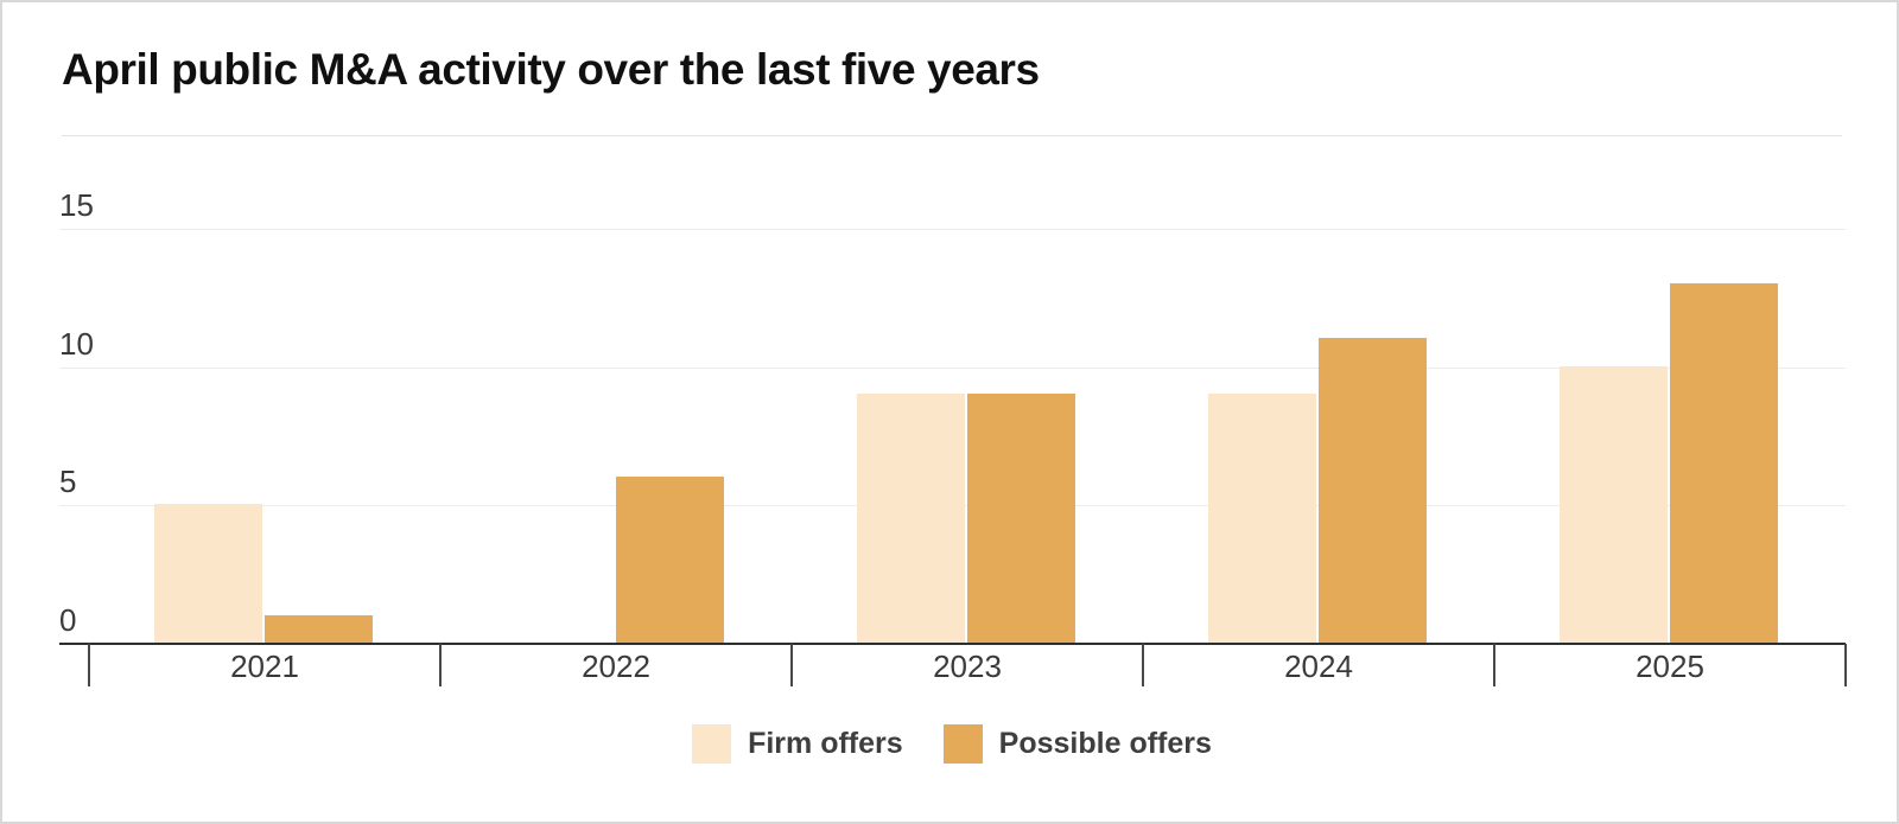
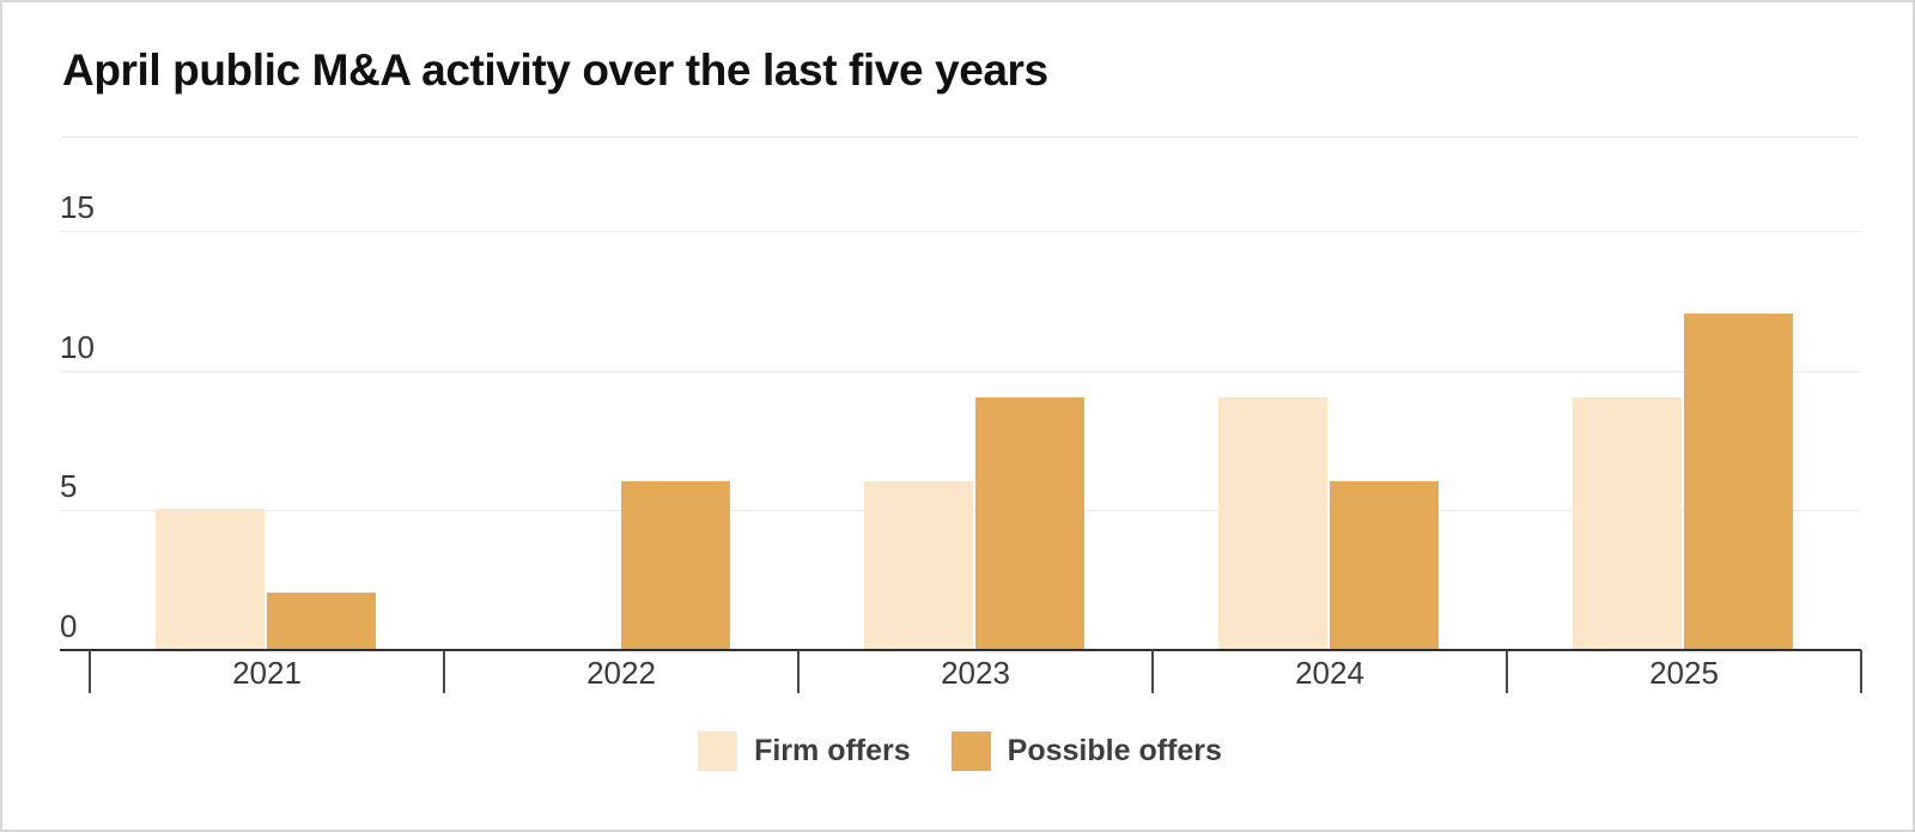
Possible offers/2021: 1 -> 2
Firm offers/2023: 9 -> 6
Possible offers/2024: 11 -> 6
Firm offers/2025: 10 -> 9
Possible offers/2025: 13 -> 12
